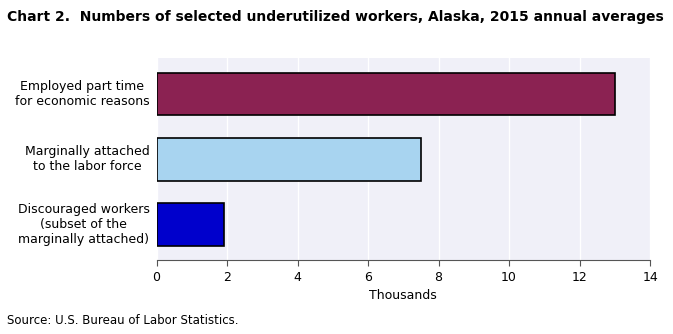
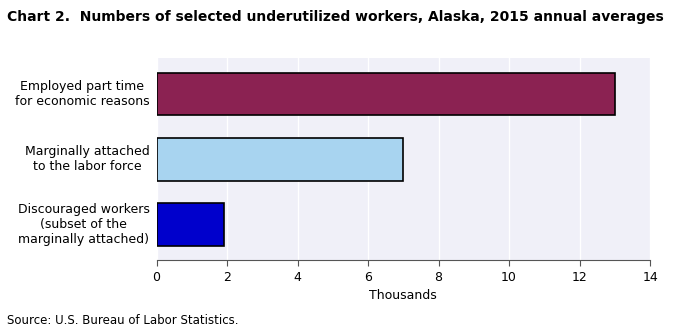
Marginally attached to the labor force: 7.5 -> 7.0
